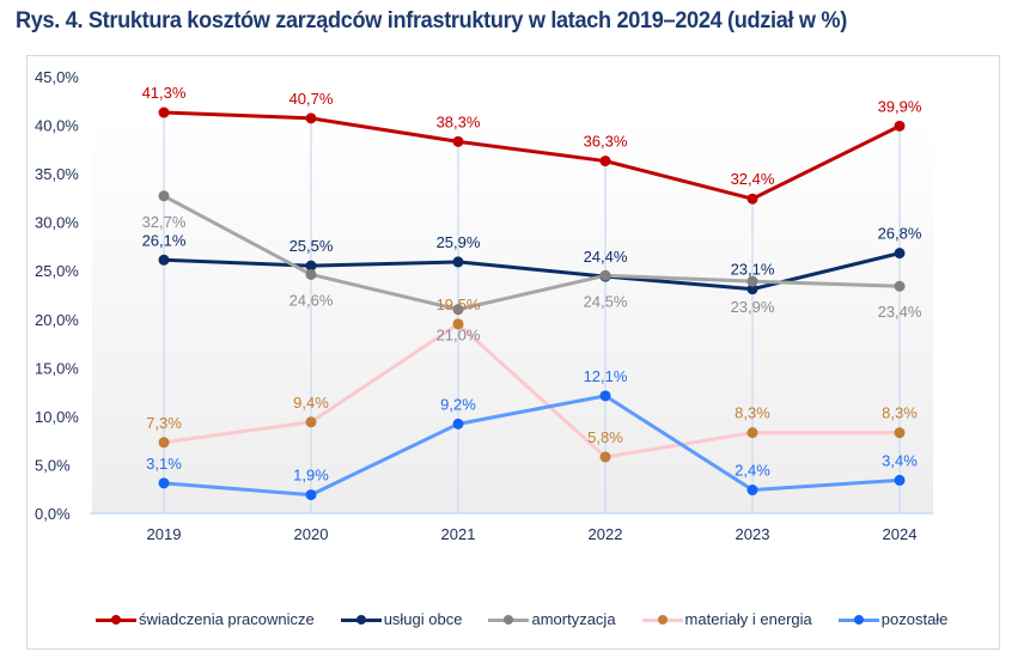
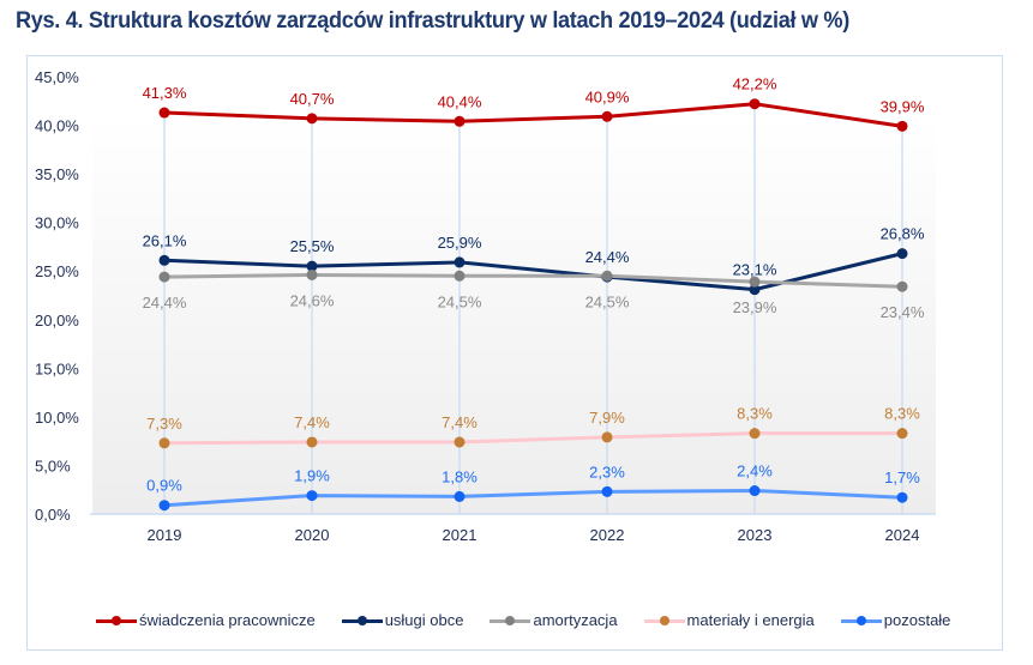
amortyzacja/2019: 32,7% -> 24,4%
pozostałe/2019: 3,1% -> 0,9%
materiały i energia/2020: 9,4% -> 7,4%
świadczenia pracownicze/2021: 38,3% -> 40,4%
amortyzacja/2021: 21,0% -> 24,5%
materiały i energia/2021: 19,5% -> 7,4%
pozostałe/2021: 9,2% -> 1,8%
świadczenia pracownicze/2022: 36,3% -> 40,9%
materiały i energia/2022: 5,8% -> 7,9%
pozostałe/2022: 12,1% -> 2,3%
świadczenia pracownicze/2023: 32,4% -> 42,2%
pozostałe/2024: 3,4% -> 1,7%
